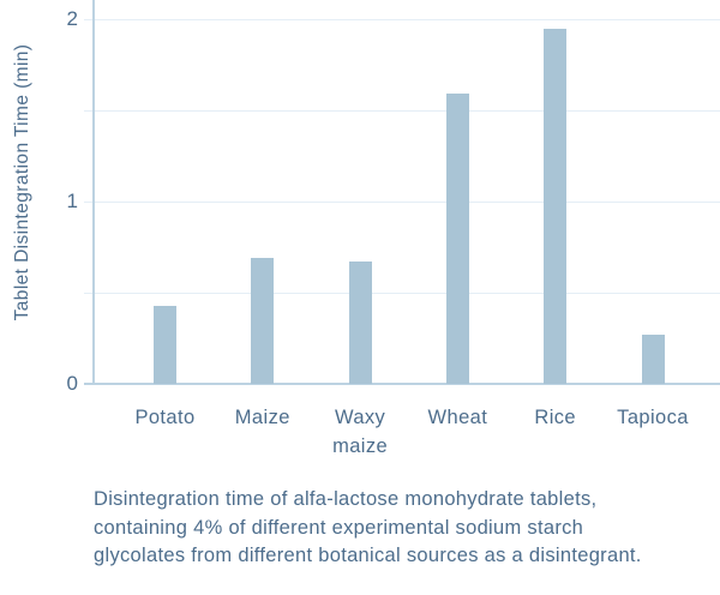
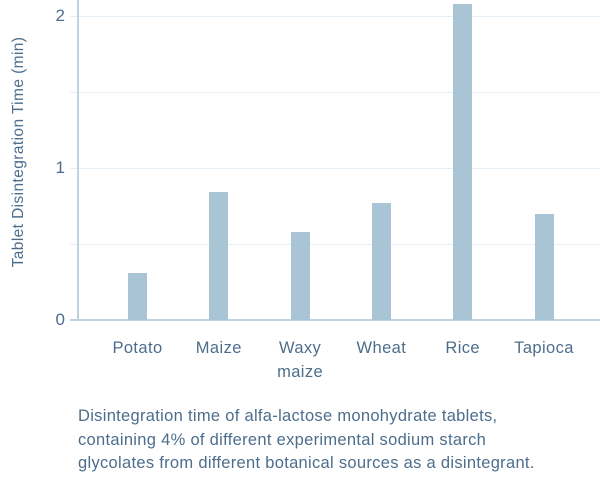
Potato: 0.43 -> 0.31
Maize: 0.69 -> 0.84
Waxy maize: 0.67 -> 0.58
Wheat: 1.59 -> 0.77
Rice: 1.95 -> 2.08
Tapioca: 0.27 -> 0.70
